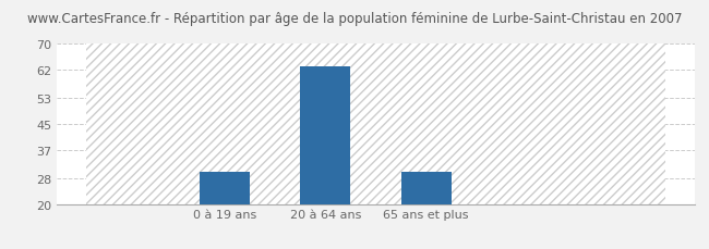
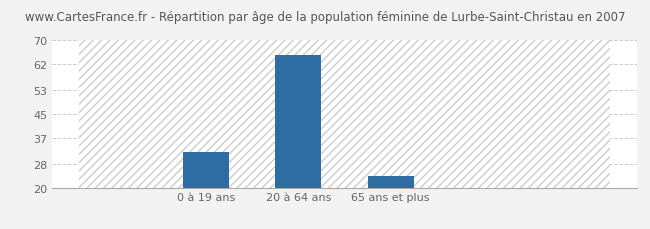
0 à 19 ans: 30 -> 32
20 à 64 ans: 63 -> 65
65 ans et plus: 30 -> 24
